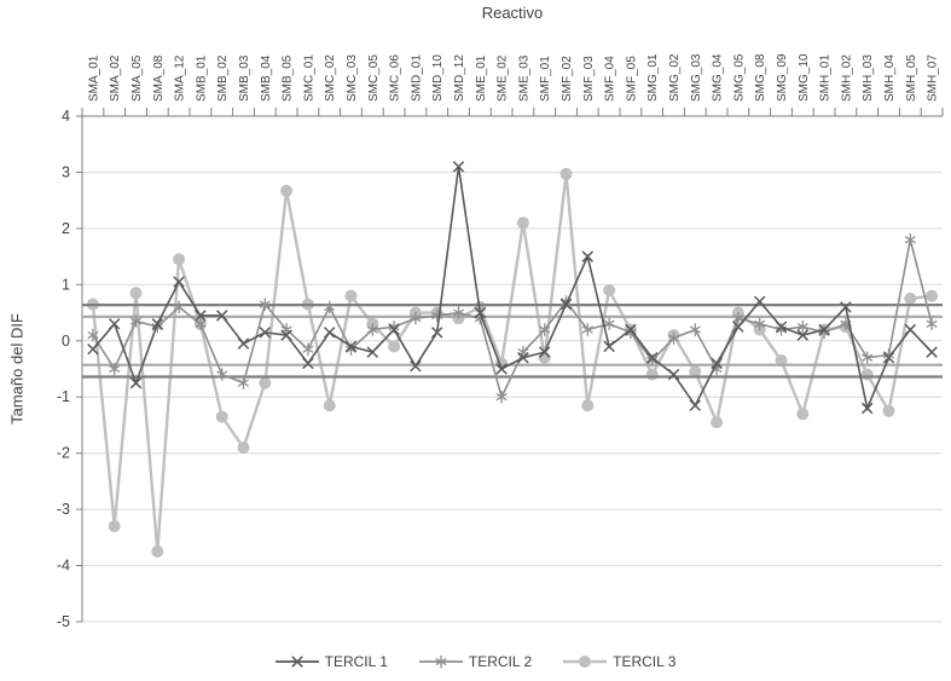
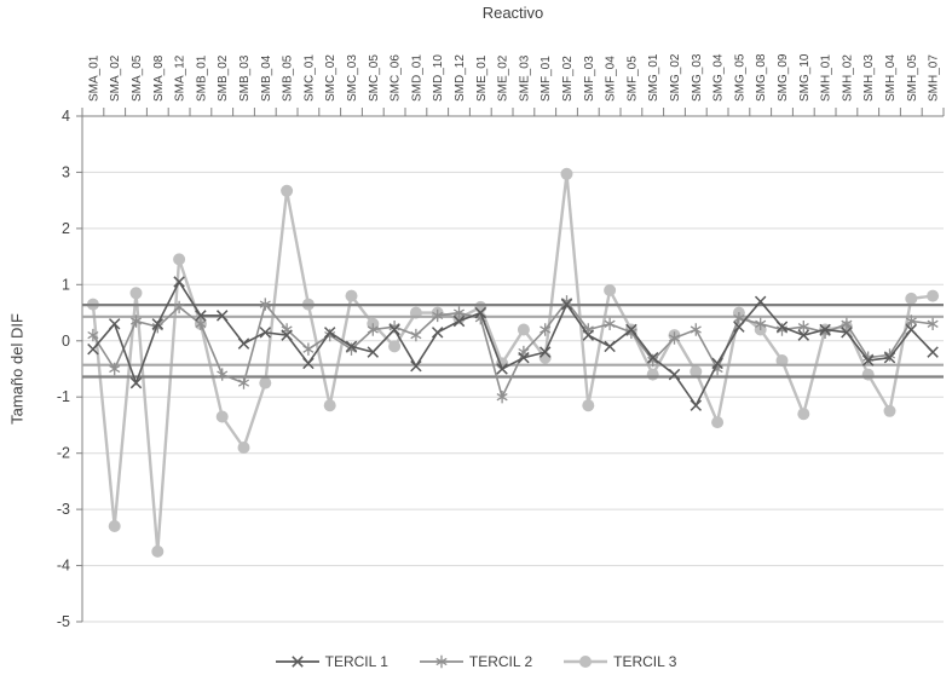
TERCIL 2/SMC_02: 0.6 -> 0.1
TERCIL 2/SMD_01: 0.4 -> 0.1
TERCIL 1/SMD_12: 3.1 -> 0.3
TERCIL 3/SME_03: 2.1 -> 0.2
TERCIL 1/SMF_03: 1.5 -> 0.1
TERCIL 1/SMH_02: 0.6 -> 0.1
TERCIL 1/SMH_03: -1.2 -> -0.3
TERCIL 2/SMH_05: 1.8 -> 0.3
